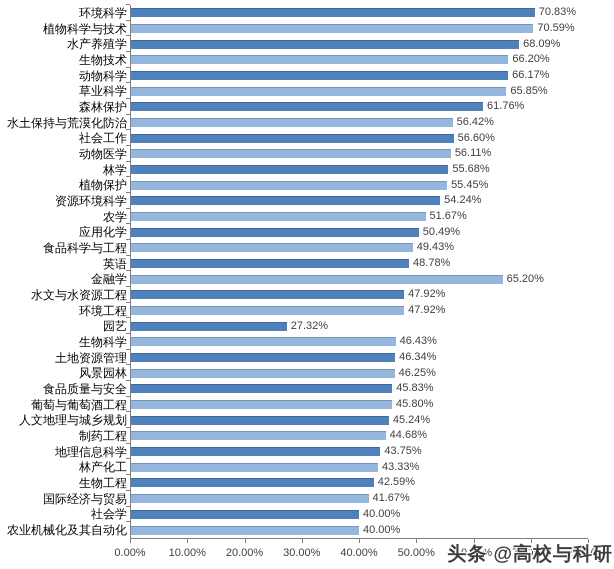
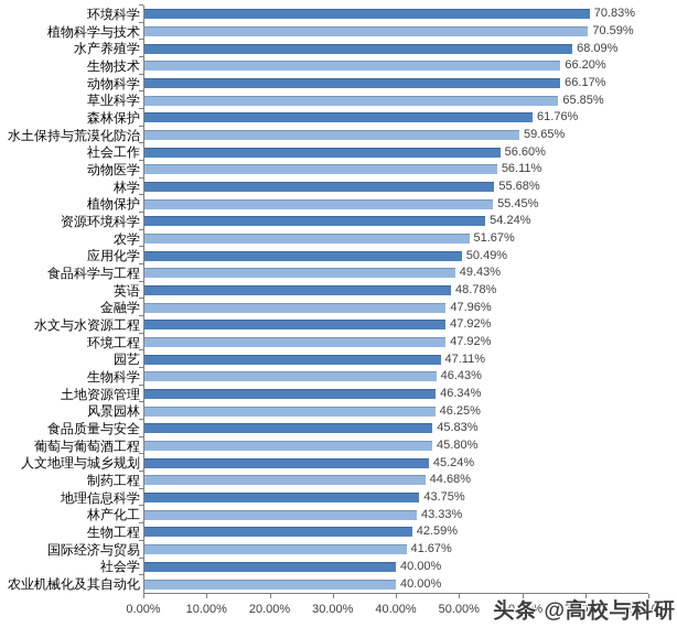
水土保持与荒漠化防治: 56.42% -> 59.65%
金融学: 65.20% -> 47.96%
园艺: 27.32% -> 47.11%
